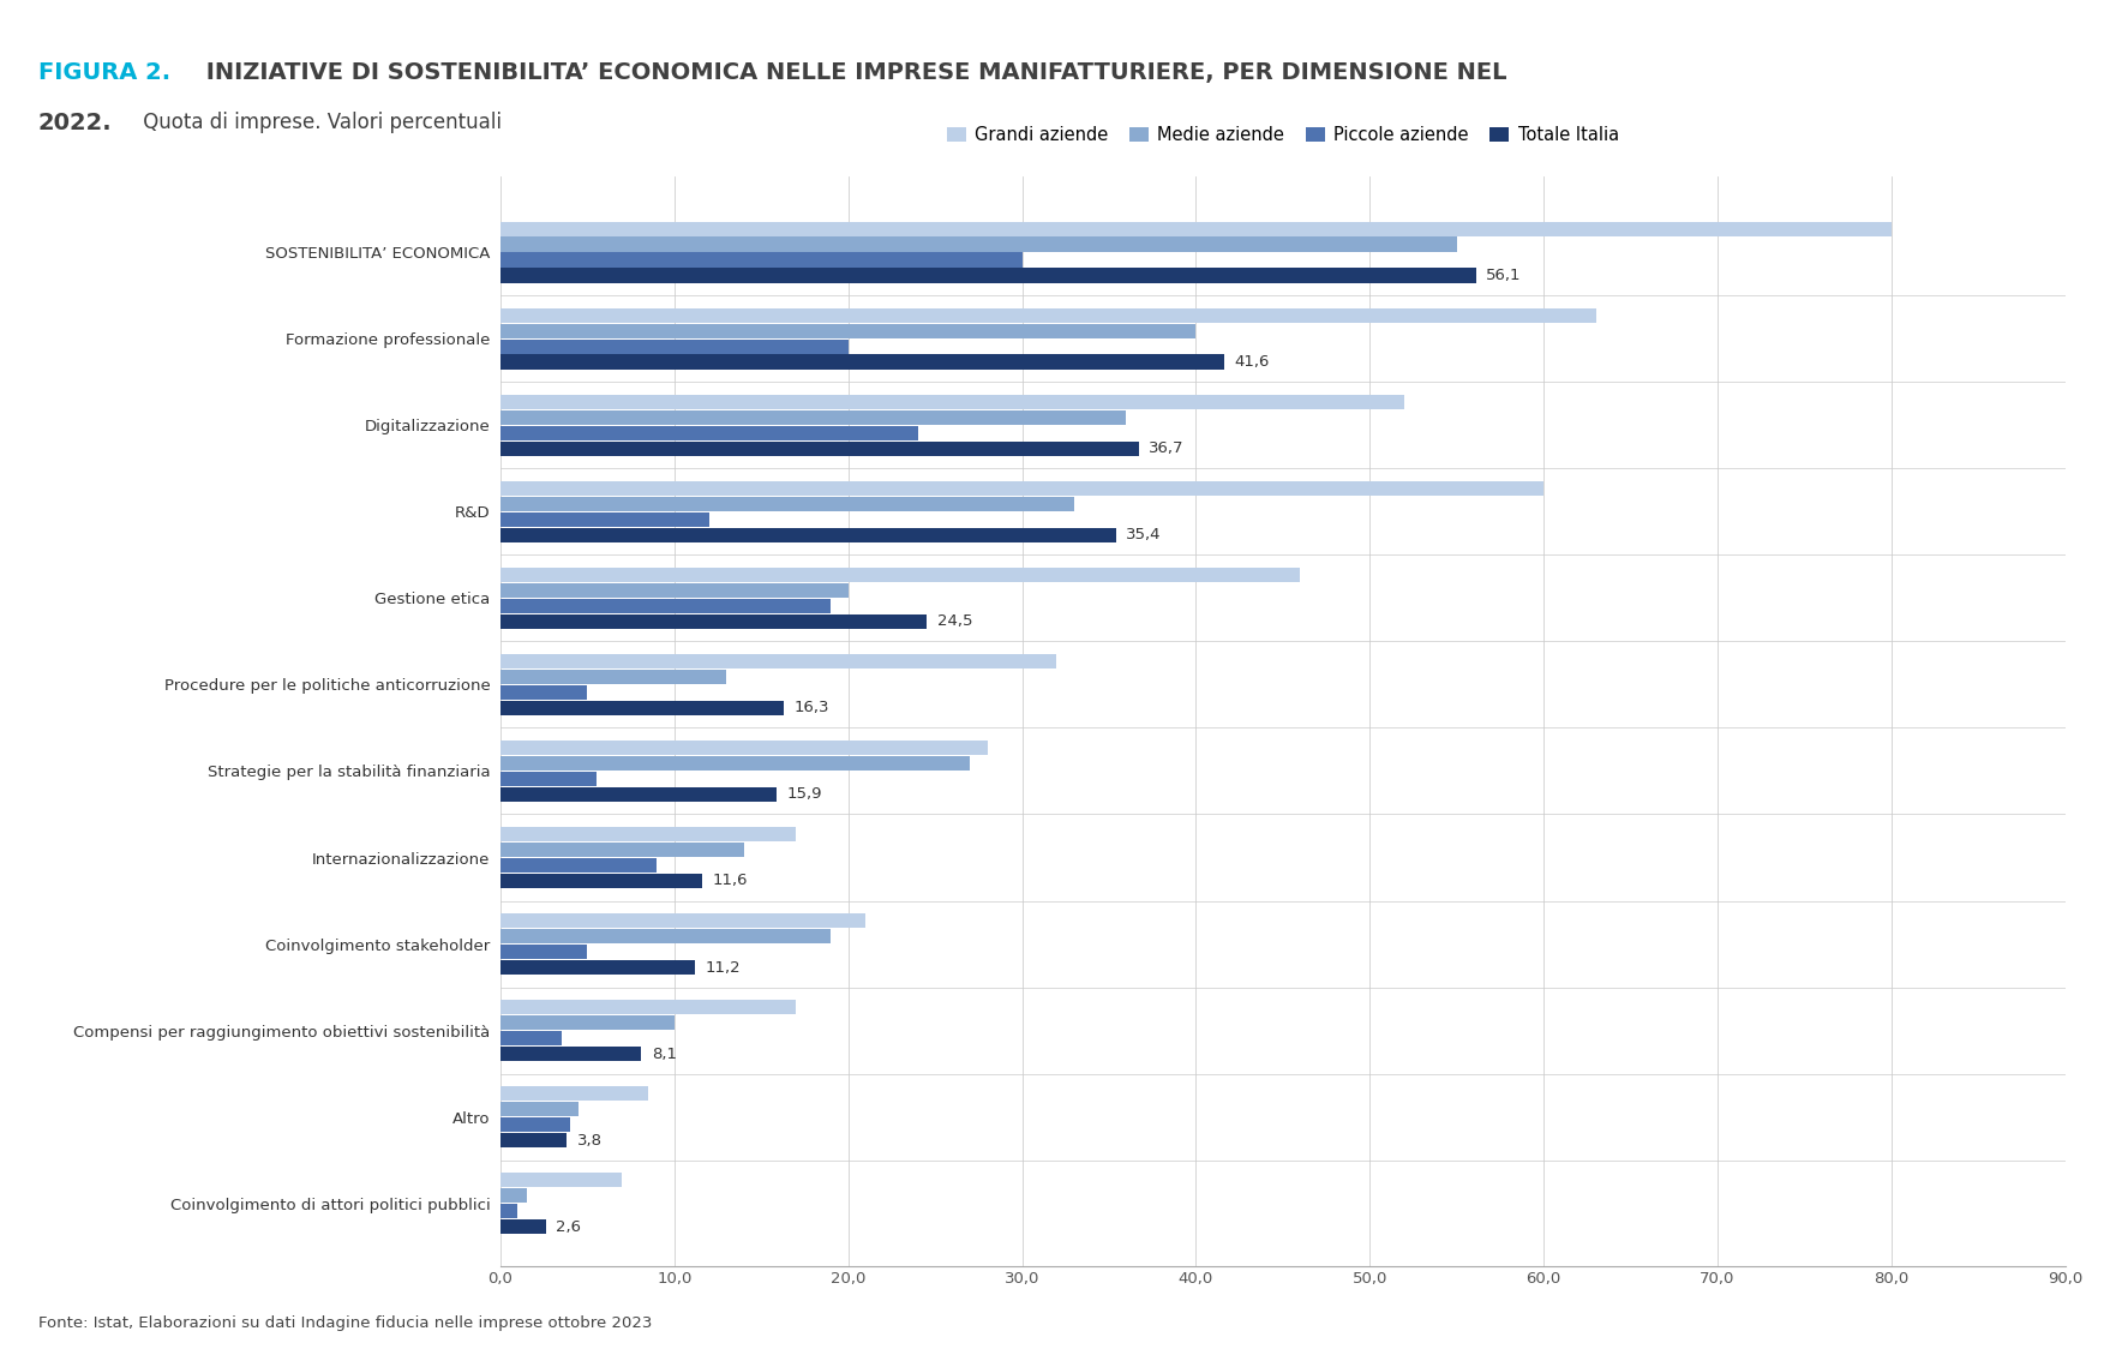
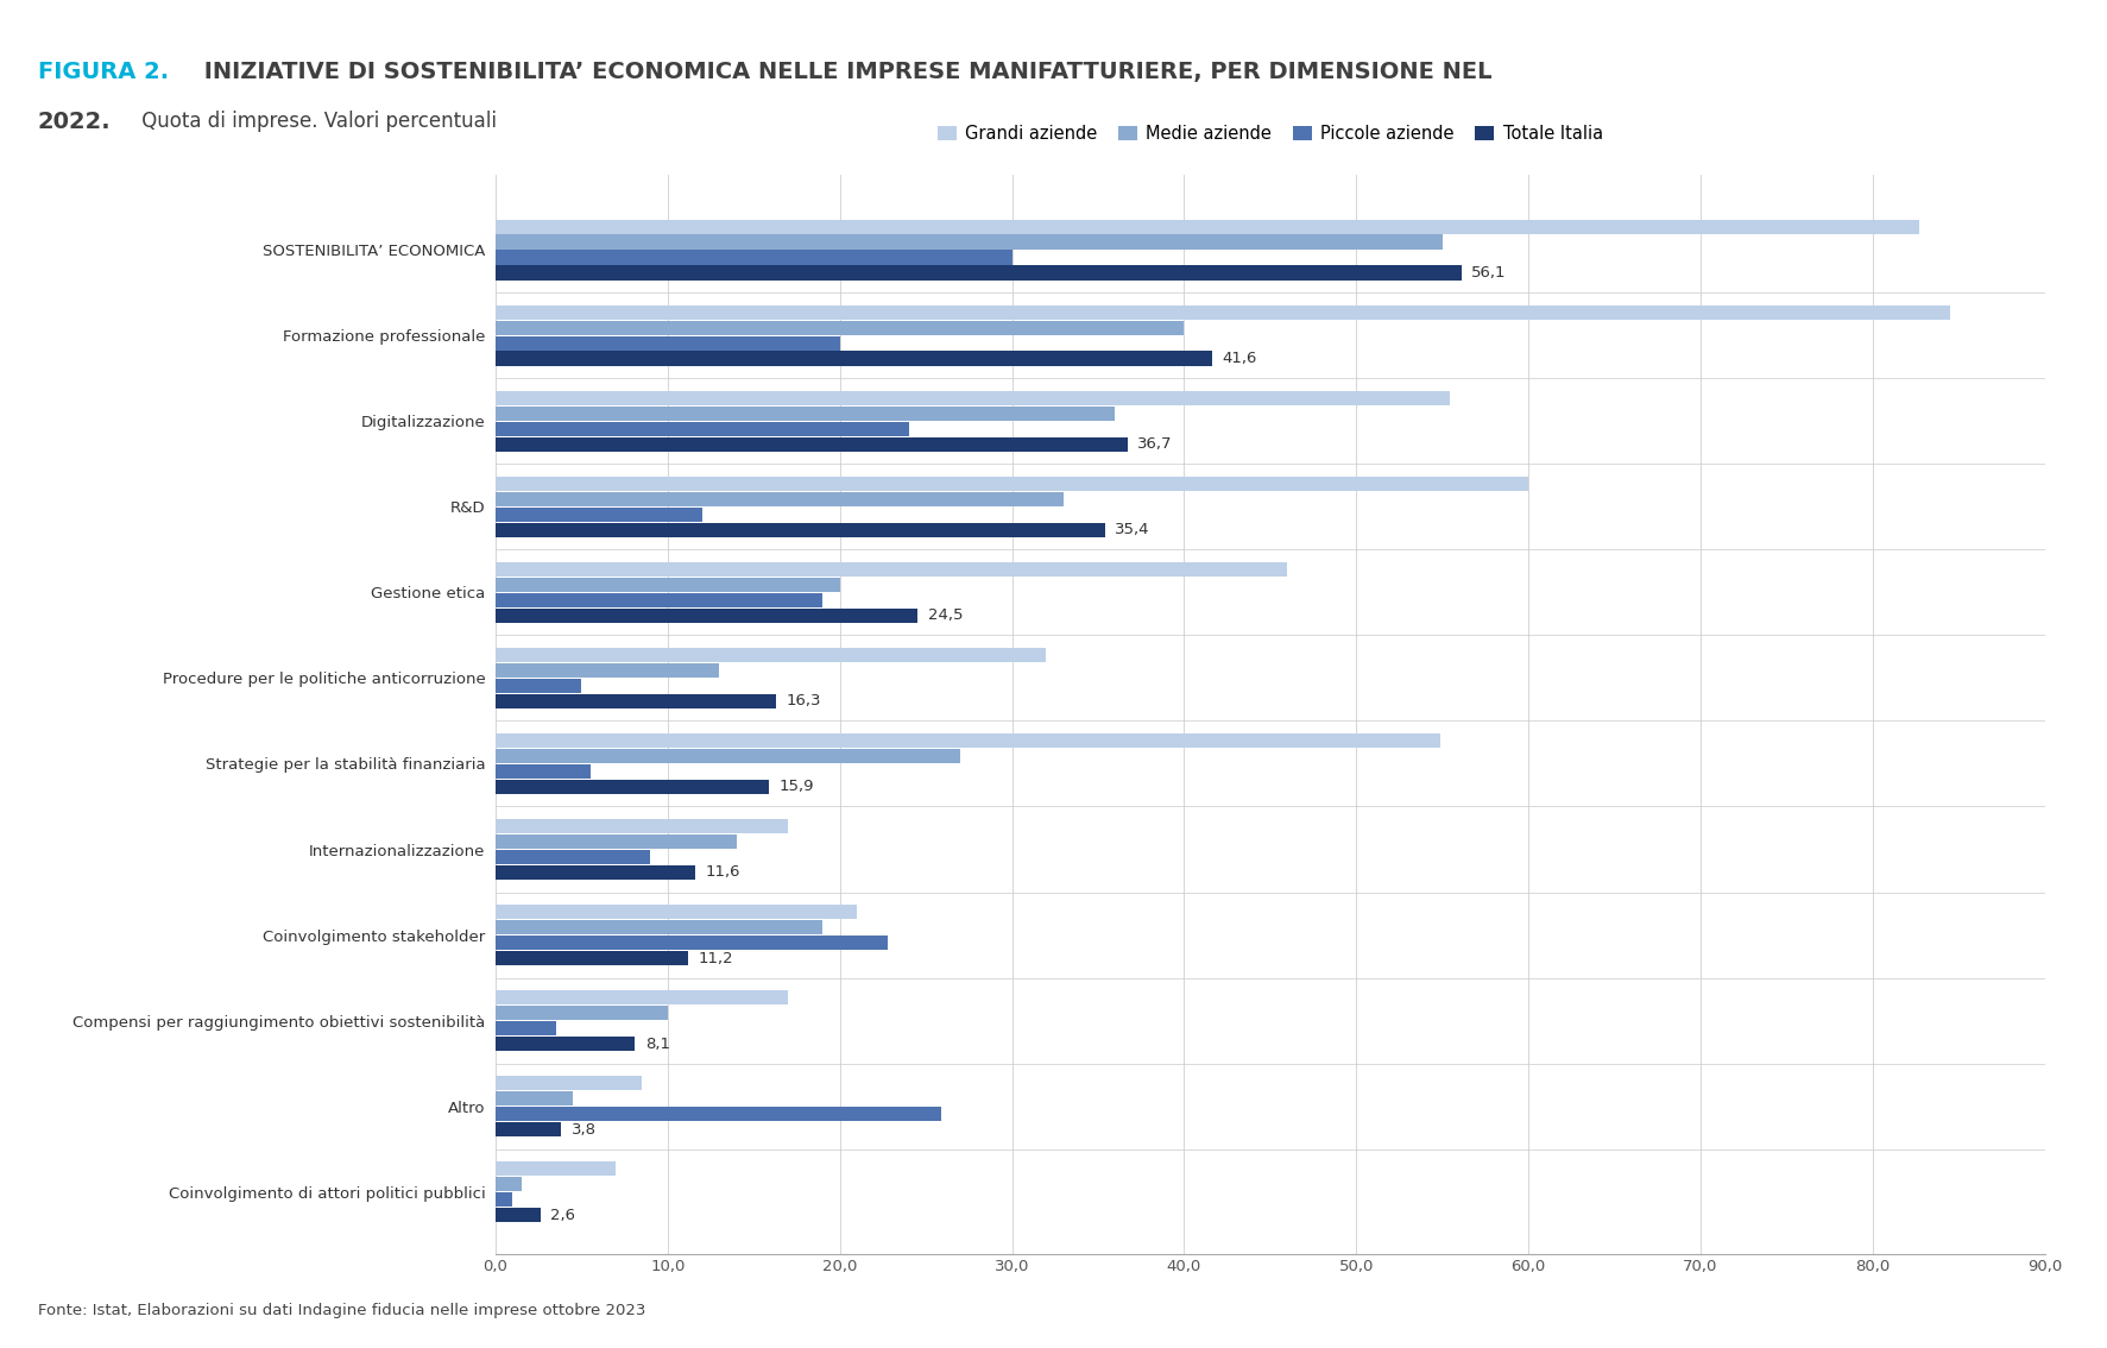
Grandi aziende/SOSTENIBILITA’ ECONOMICA: 80,0 -> 82,7
Grandi aziende/Formazione professionale: 63,0 -> 84,5
Grandi aziende/Digitalizzazione: 52,0 -> 55,4
Grandi aziende/Strategie per la stabilità finanziaria: 28,0 -> 54,9
Piccole aziende/Coinvolgimento stakeholder: 5,0 -> 22,8
Piccole aziende/Altro: 4,0 -> 25,9
